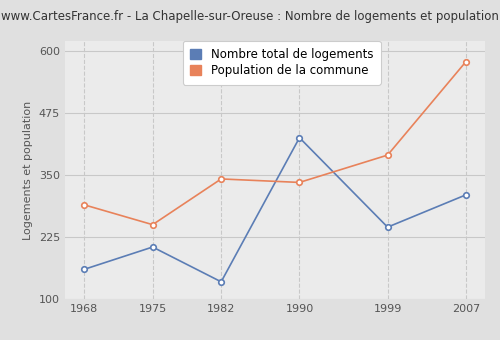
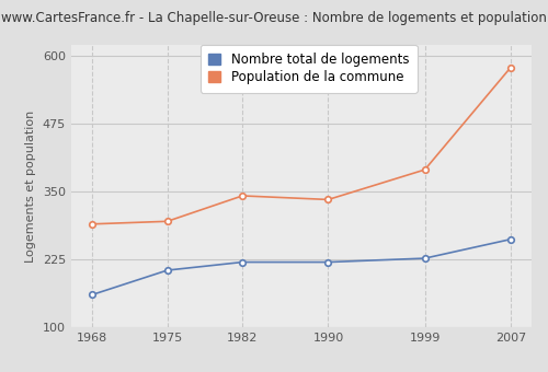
Population de la commune/1975: 250 -> 295
Nombre total de logements/1982: 135 -> 220
Nombre total de logements/1990: 425 -> 220
Nombre total de logements/1999: 245 -> 227
Nombre total de logements/2007: 310 -> 262
